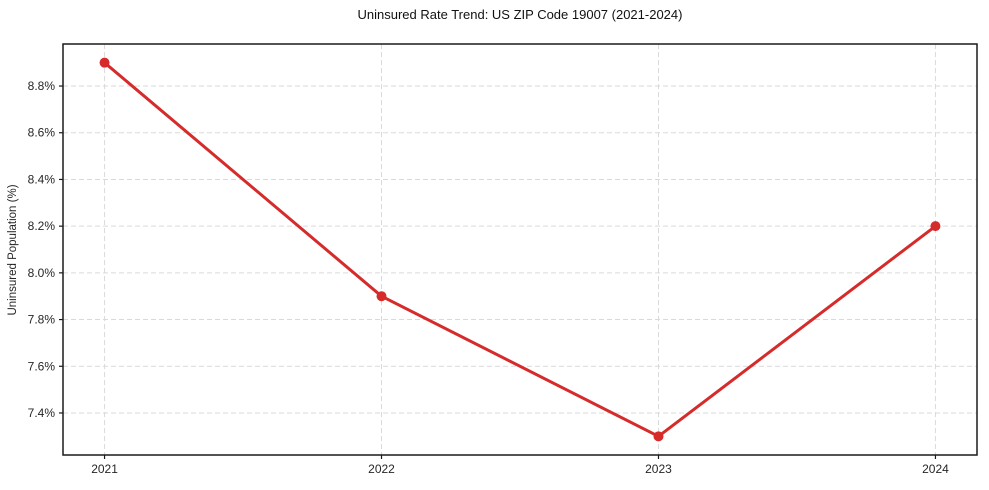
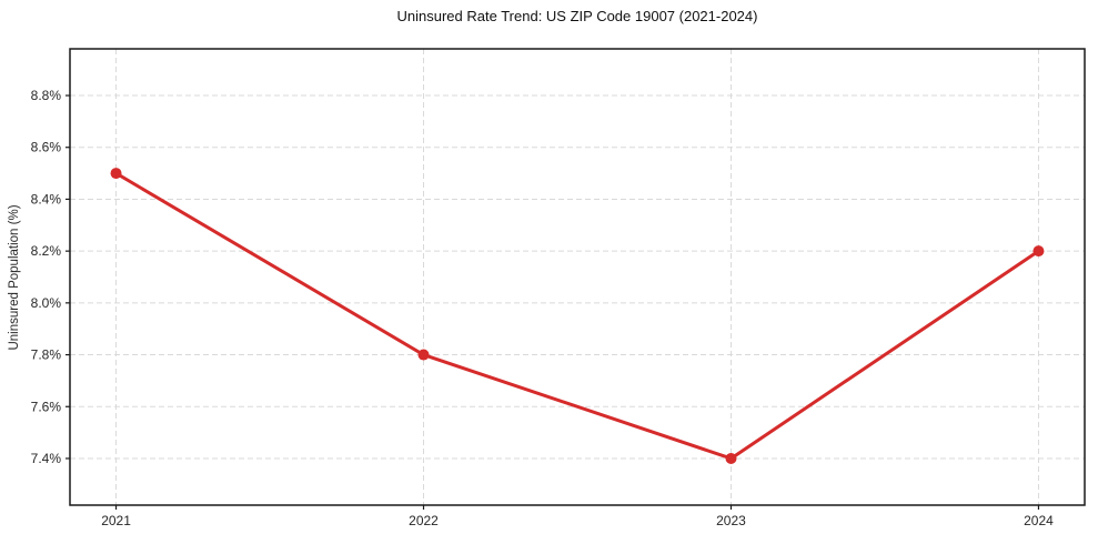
2021: 8.9% -> 8.5%
2022: 7.9% -> 7.8%
2023: 7.3% -> 7.4%
